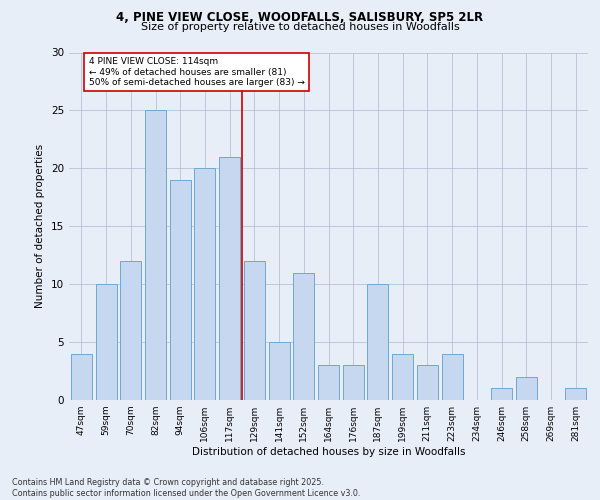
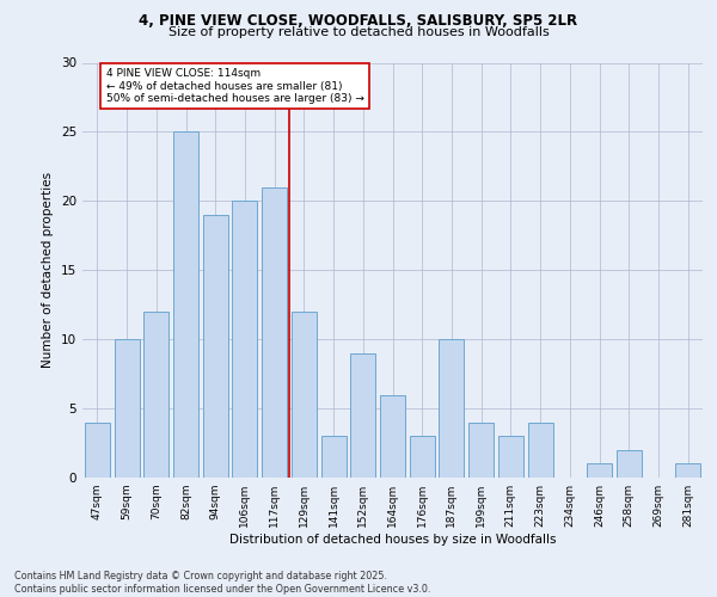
141sqm: 5 -> 3
152sqm: 11 -> 9
164sqm: 3 -> 6
